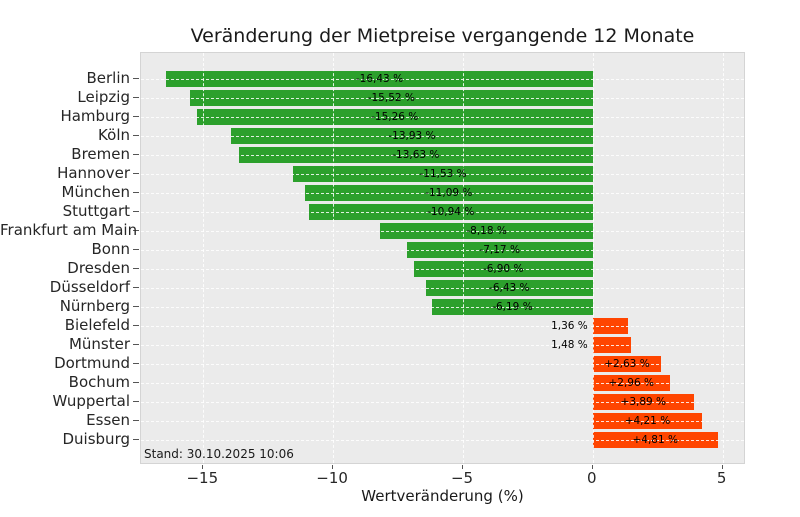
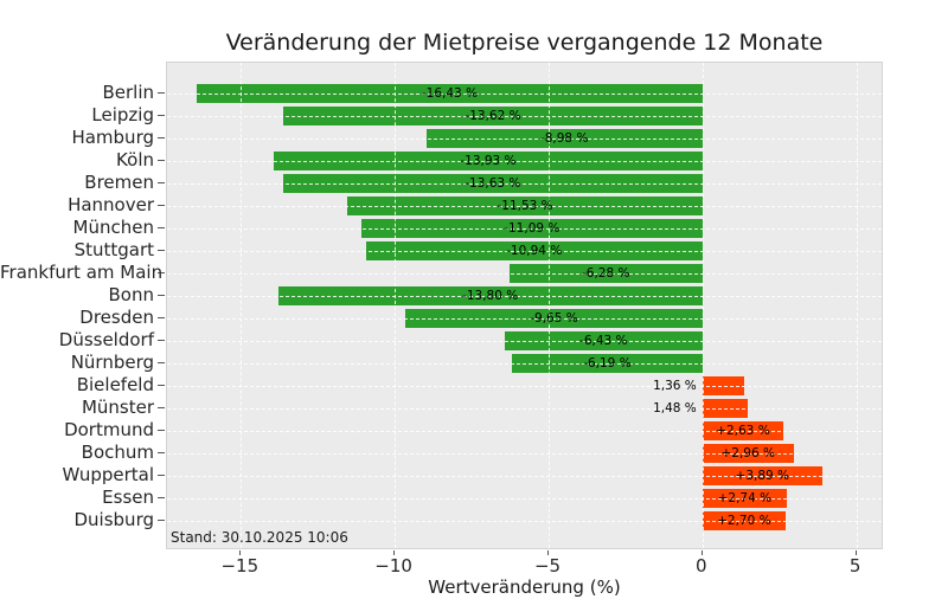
Leipzig: -15,52 -> -13,62
Hamburg: -15,26 -> -8,98
Frankfurt am Main: -8,18 -> -6,28
Bonn: -7,17 -> -13,80
Dresden: -6,90 -> -9,65
Essen: +4,21 -> +2,74
Duisburg: +4,81 -> +2,70
